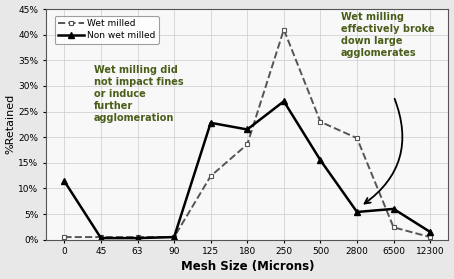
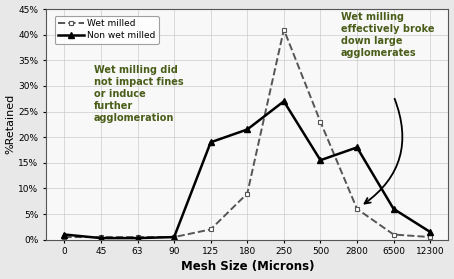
Non wet milled/0: 11.4% -> 1.0%
Wet milled/125: 12.4% -> 2.0%
Non wet milled/125: 22.8% -> 19.0%
Wet milled/180: 18.6% -> 9.0%
Wet milled/2800: 19.8% -> 6.0%
Non wet milled/2800: 5.4% -> 18.0%
Wet milled/6500: 2.4% -> 1.0%
